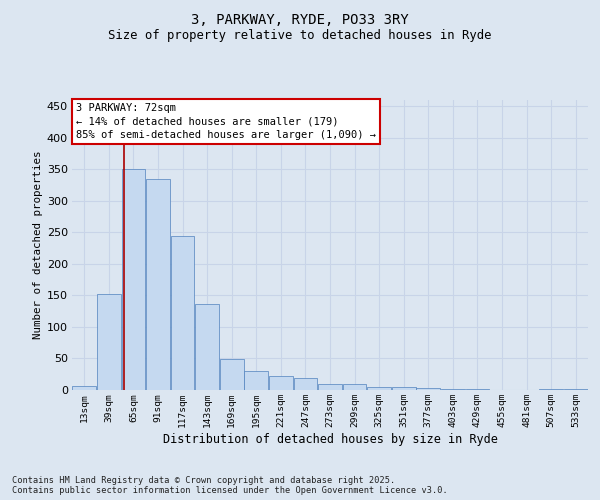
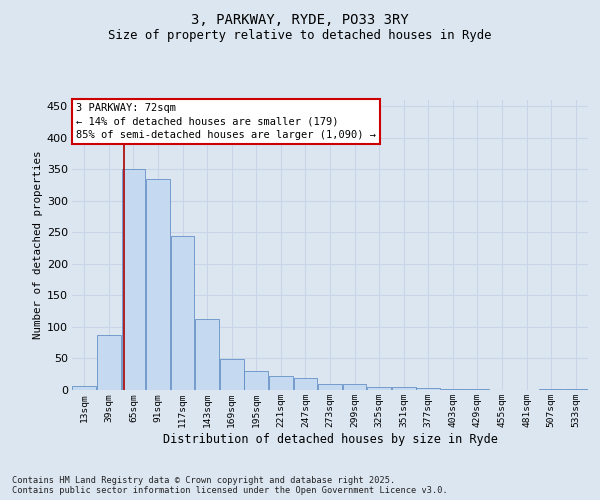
39sqm: 152 -> 88
143sqm: 136 -> 112
